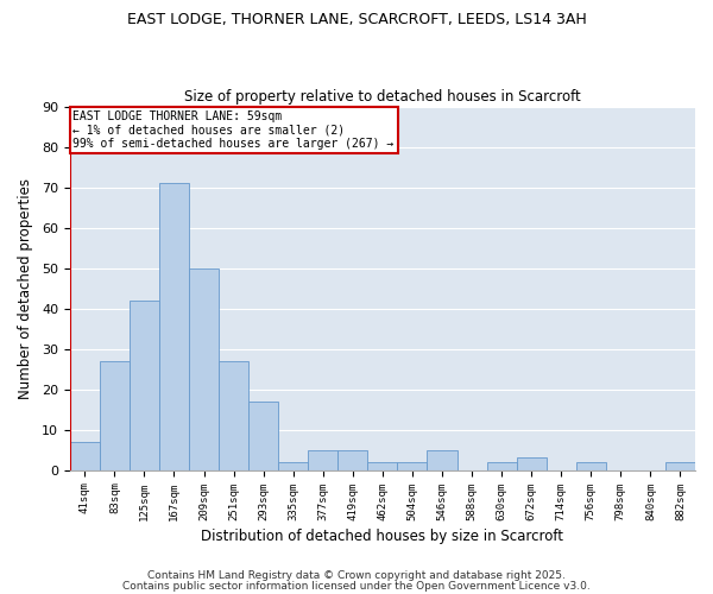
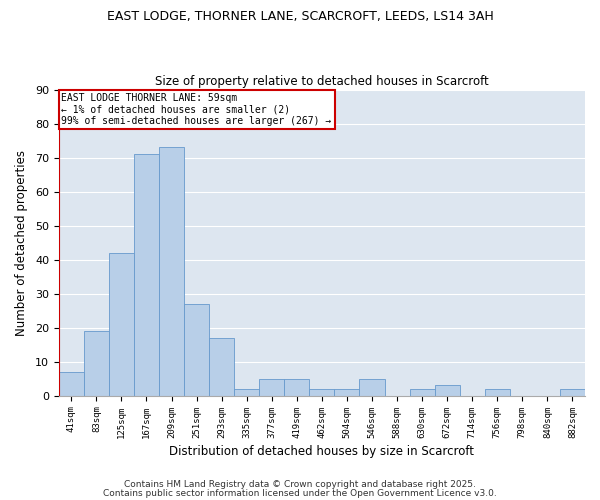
83sqm: 27 -> 19
209sqm: 50 -> 73
